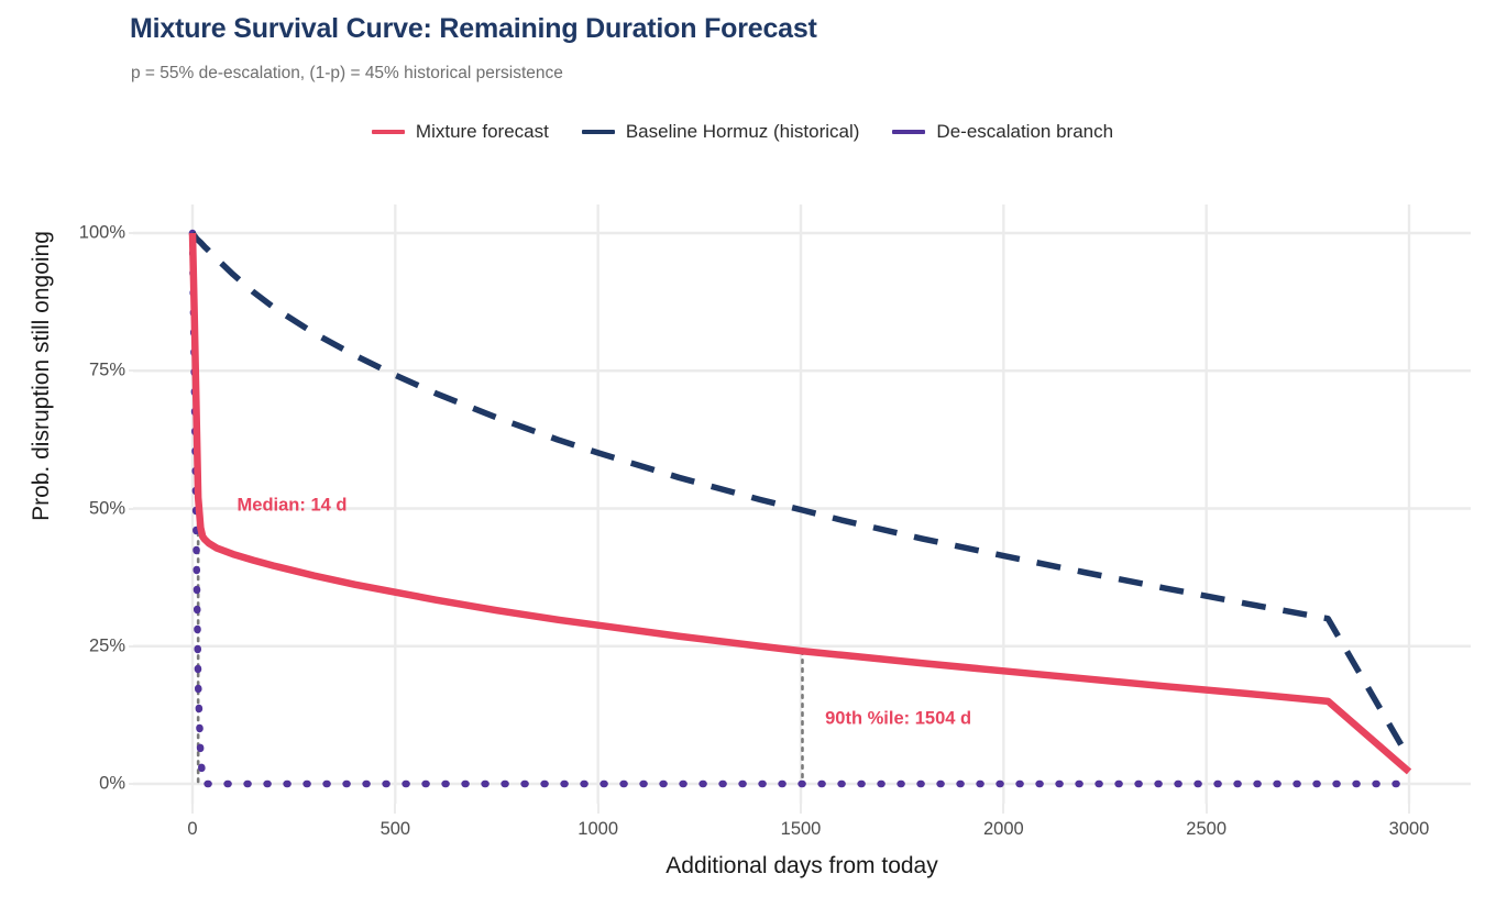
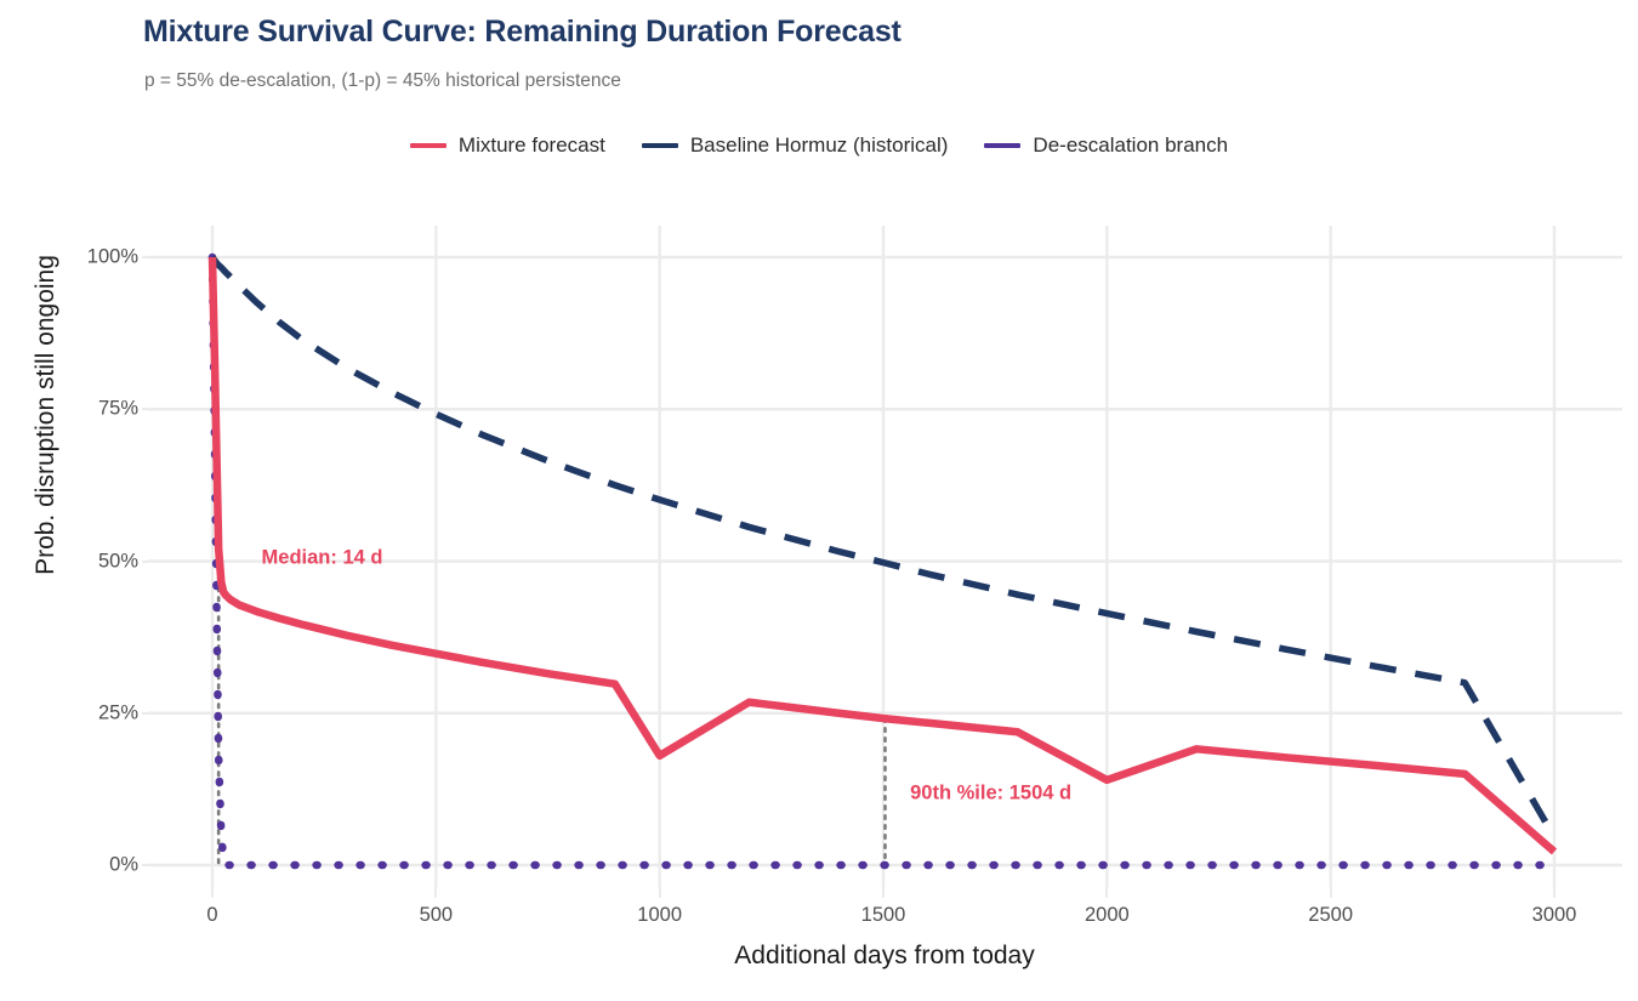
Mixture forecast/1000: 29% -> 18%
Mixture forecast/2000: 20% -> 14%
